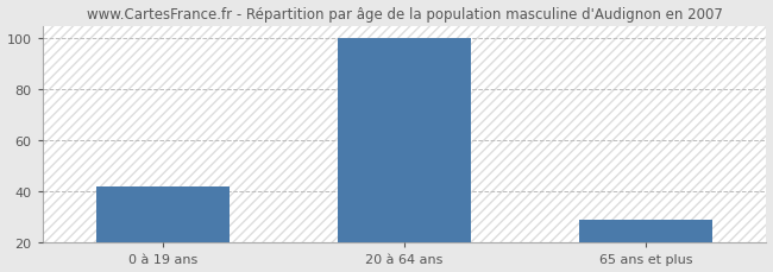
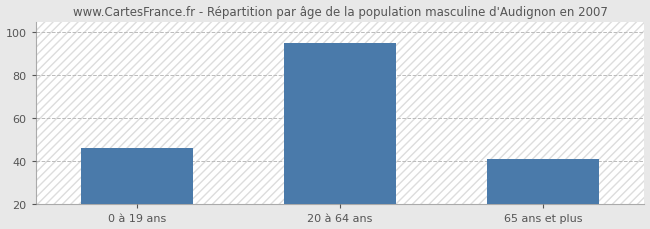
0 à 19 ans: 42 -> 46
20 à 64 ans: 100 -> 95
65 ans et plus: 29 -> 41
